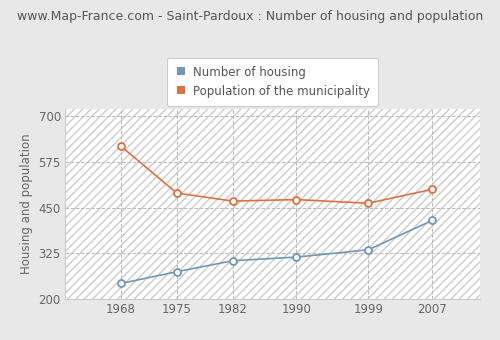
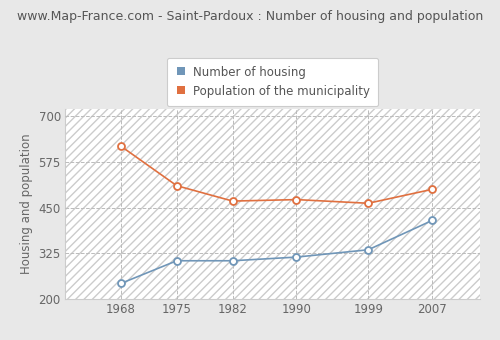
Number of housing/1975: 275 -> 305
Population of the municipality/1975: 490 -> 510
